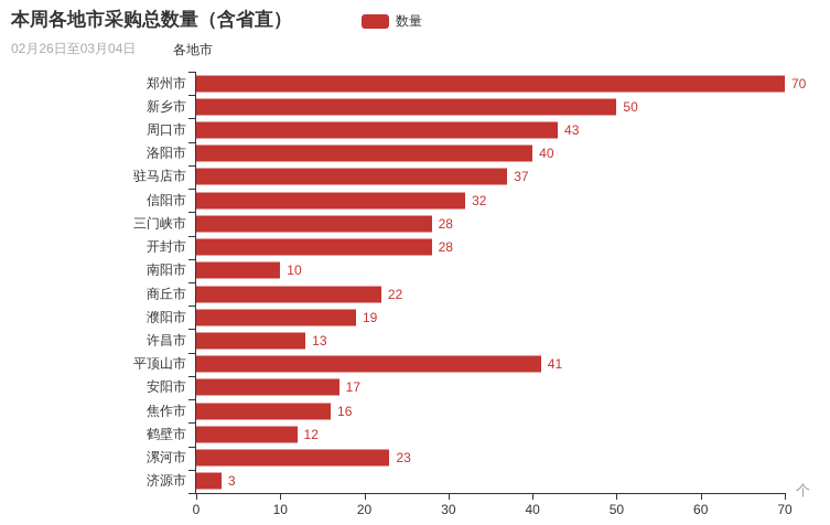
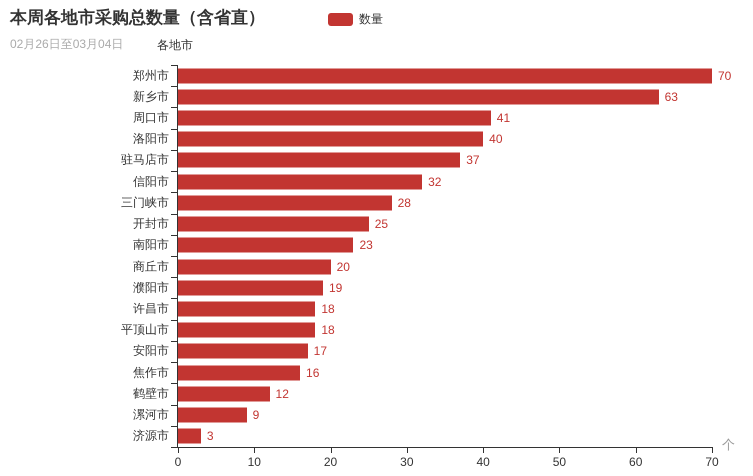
新乡市: 50 -> 63
周口市: 43 -> 41
开封市: 28 -> 25
南阳市: 10 -> 23
商丘市: 22 -> 20
许昌市: 13 -> 18
平顶山市: 41 -> 18
漯河市: 23 -> 9
